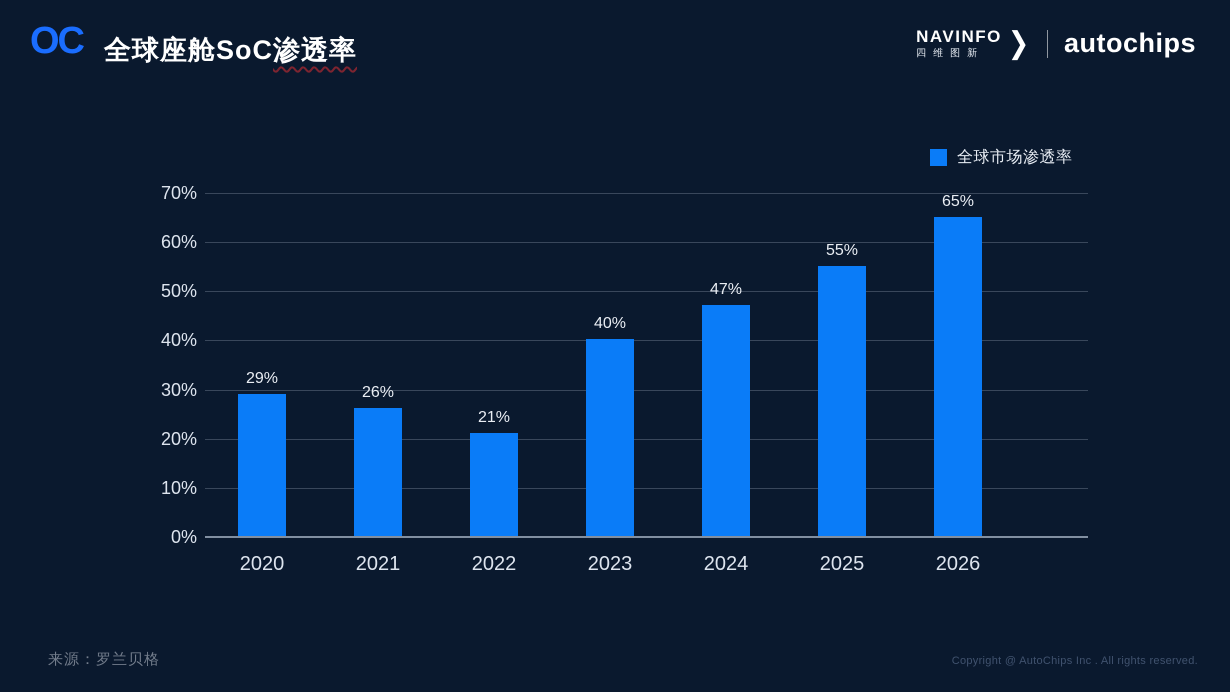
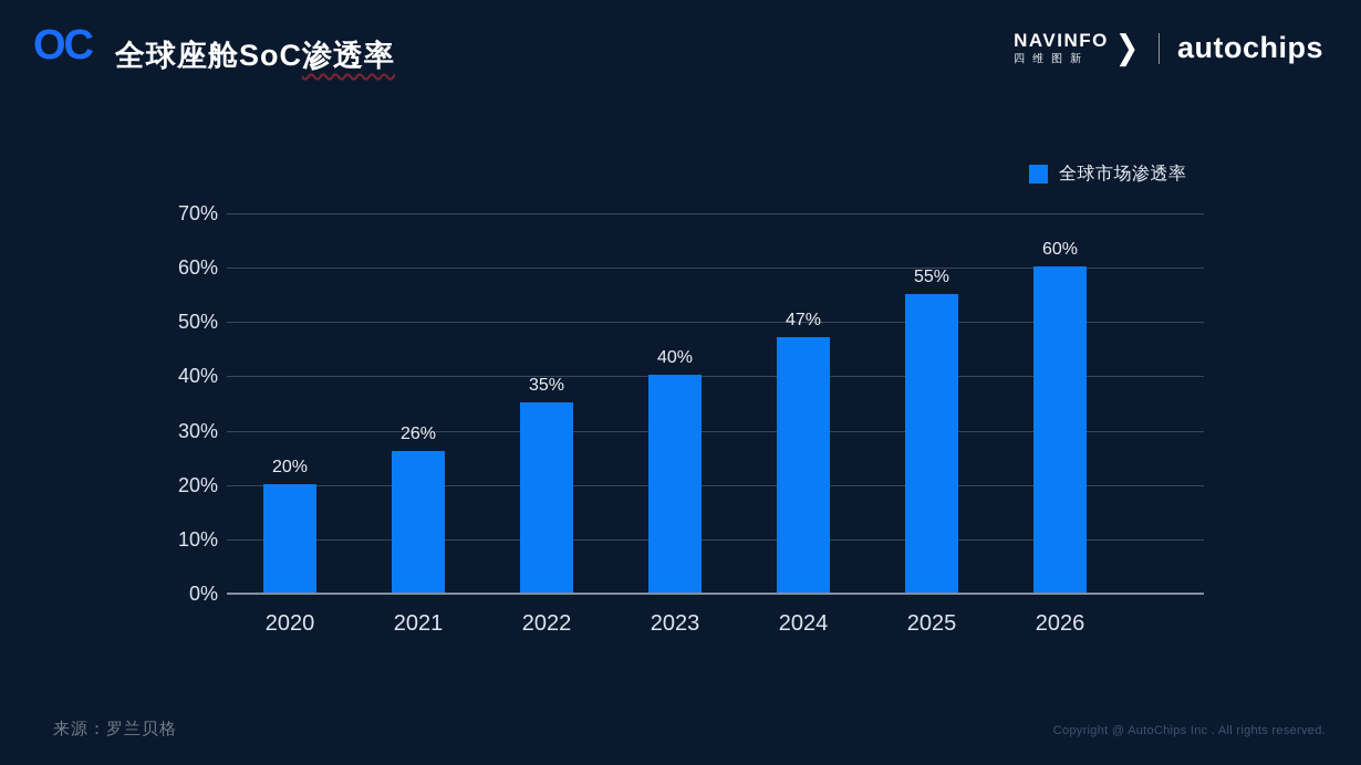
2020: 29% -> 20%
2022: 21% -> 35%
2026: 65% -> 60%
